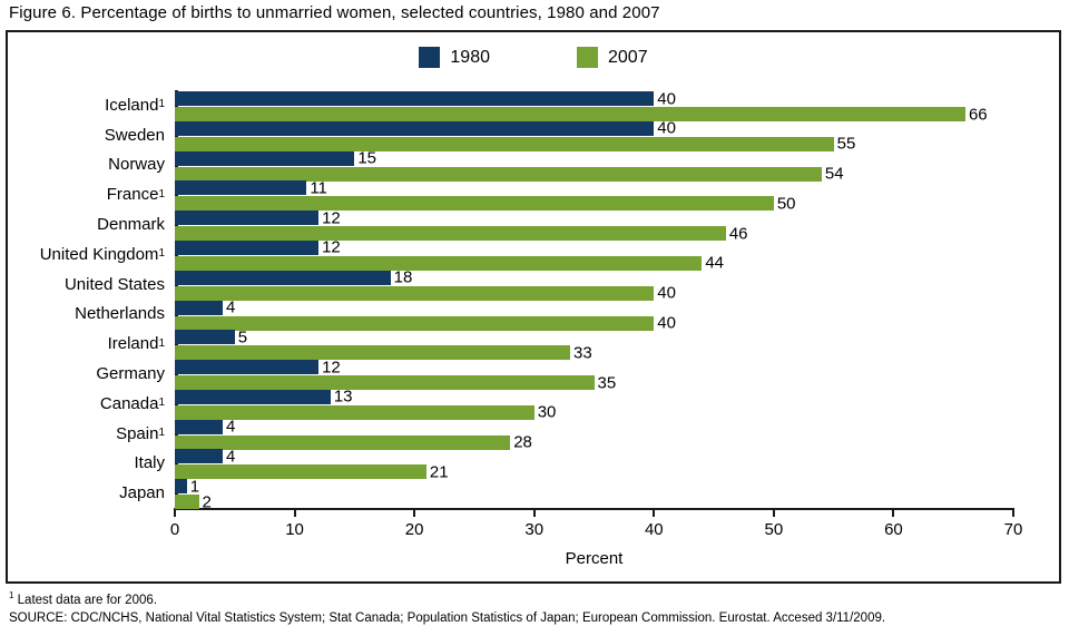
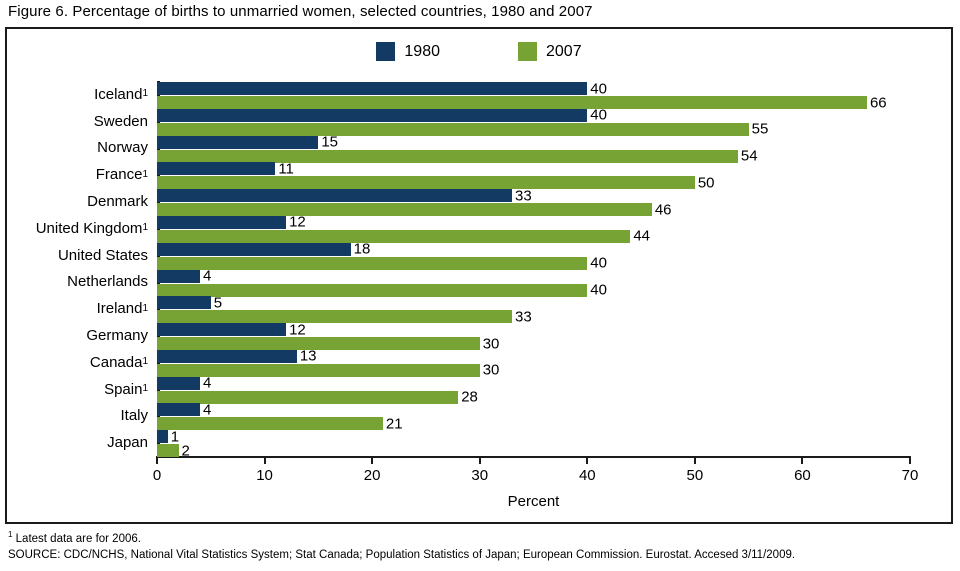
1980/Denmark: 12 -> 33
2007/Germany: 35 -> 30
